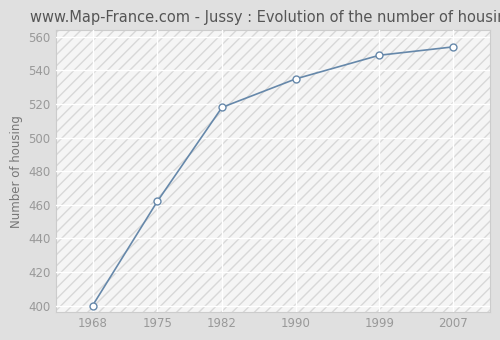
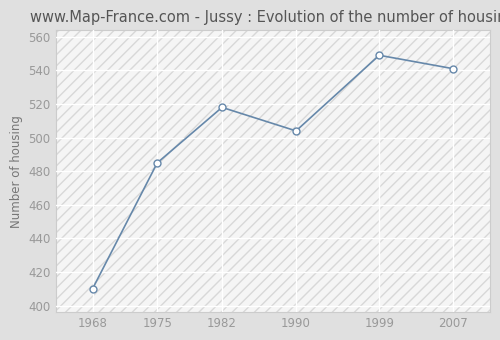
1968: 400 -> 410
1975: 462 -> 485
1990: 535 -> 504
2007: 554 -> 541
